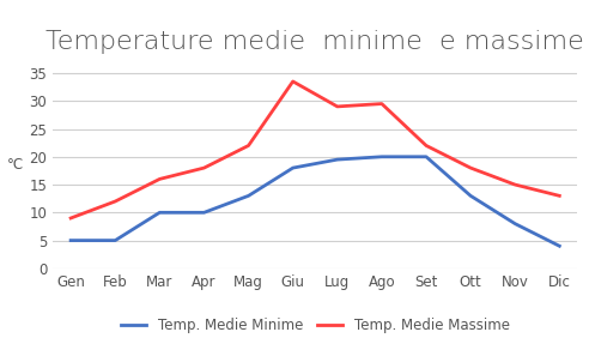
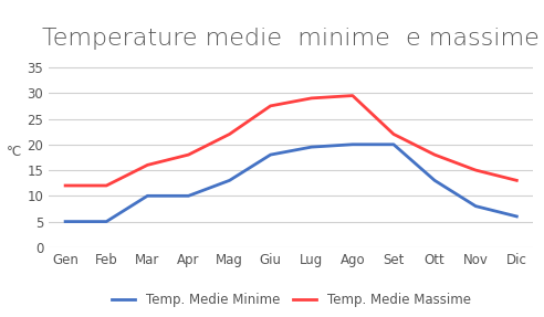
Temp. Medie Massime/Gen: 9.0 -> 12.0
Temp. Medie Massime/Giu: 33.5 -> 27.5
Temp. Medie Minime/Dic: 4.0 -> 6.0
